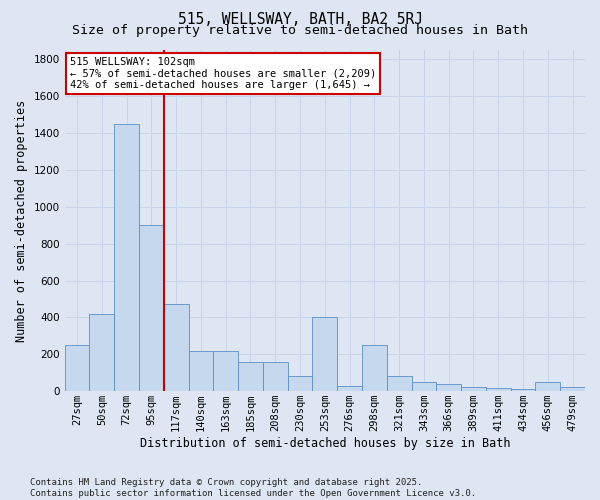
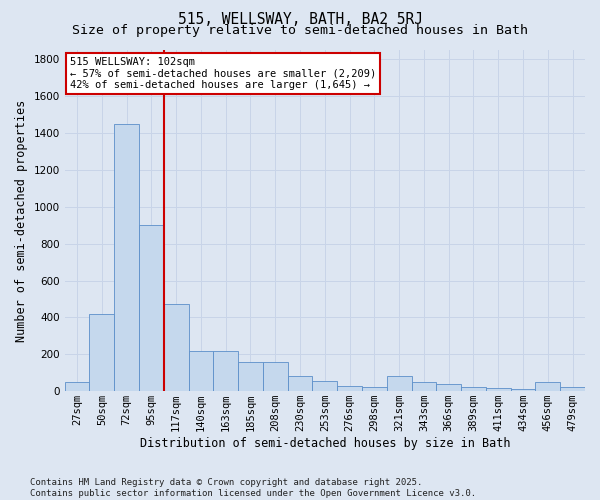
27sqm: 250 -> 50
253sqm: 400 -> 60
298sqm: 250 -> 20
